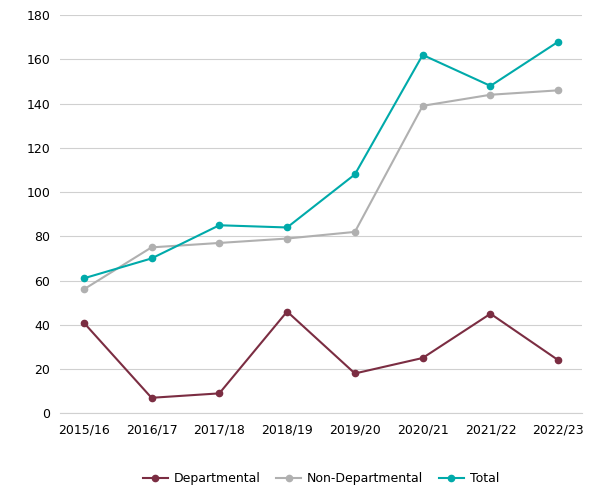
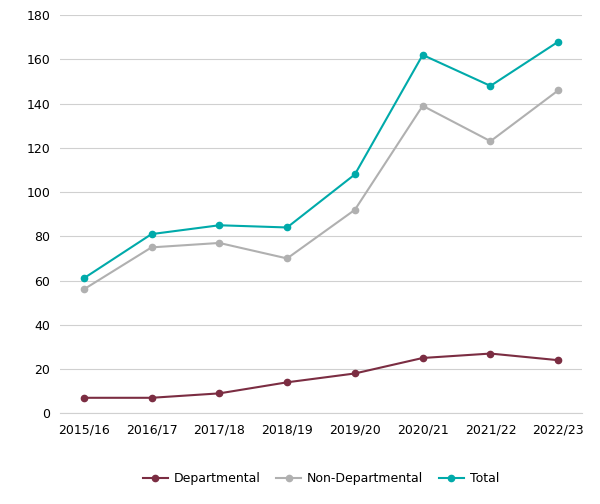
Departmental/2015/16: 41 -> 7
Total/2016/17: 70 -> 81
Departmental/2018/19: 46 -> 14
Non-Departmental/2018/19: 79 -> 70
Non-Departmental/2019/20: 82 -> 92
Departmental/2021/22: 45 -> 27
Non-Departmental/2021/22: 144 -> 123
